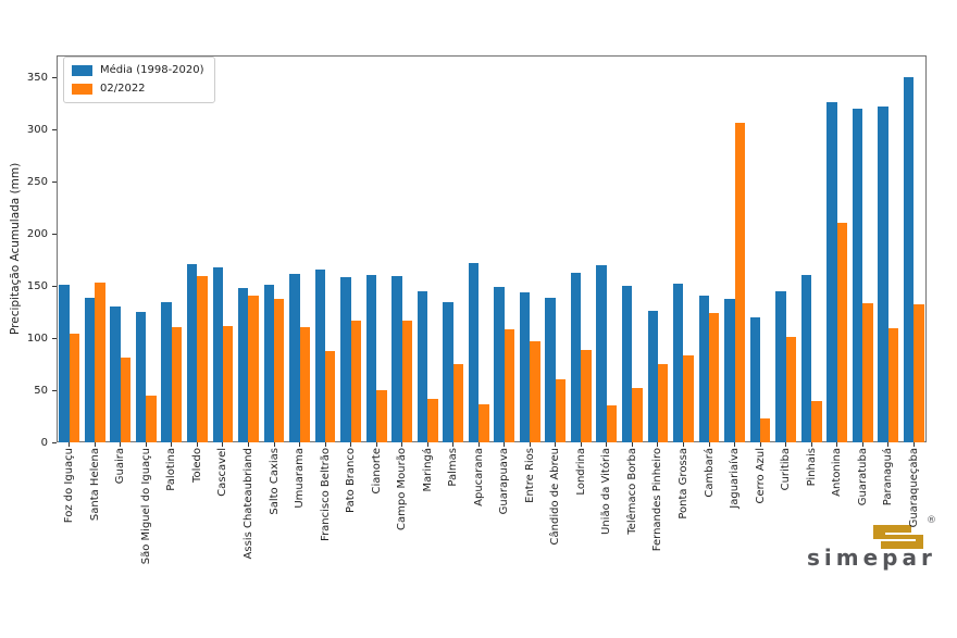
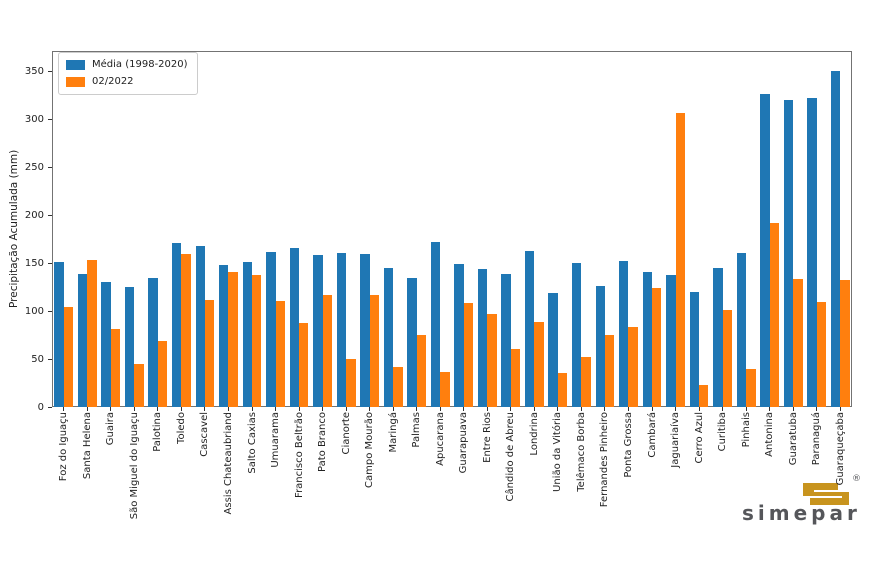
02/2022/Palotina: 110 -> 70
Média (1998-2020)/União da Vitória: 170 -> 120
02/2022/Antonina: 210 -> 190
